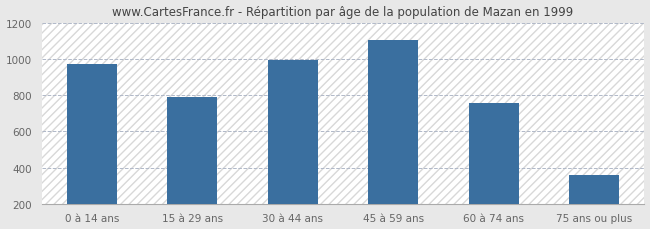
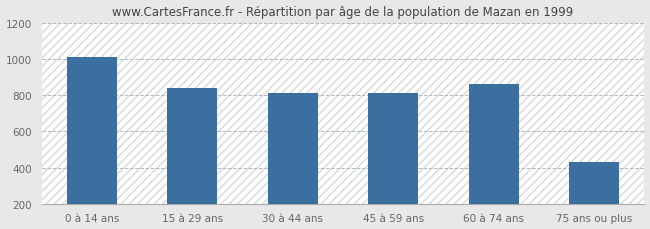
0 à 14 ans: 970 -> 1010
15 à 29 ans: 790 -> 840
30 à 44 ans: 990 -> 810
45 à 59 ans: 1100 -> 810
60 à 74 ans: 760 -> 860
75 ans ou plus: 360 -> 430
